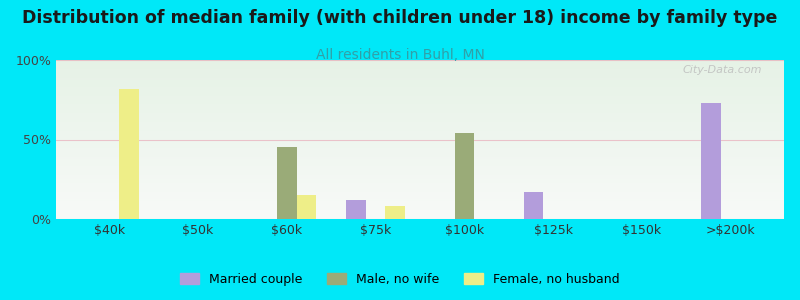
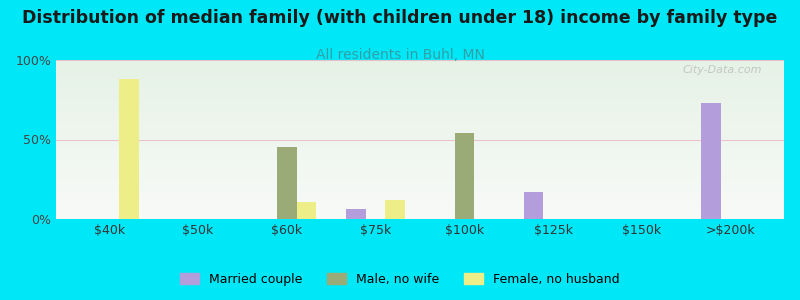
Female, no husband/$40k: 82% -> 88%
Female, no husband/$60k: 15% -> 11%
Married couple/$75k: 12% -> 6%
Female, no husband/$75k: 8% -> 12%
